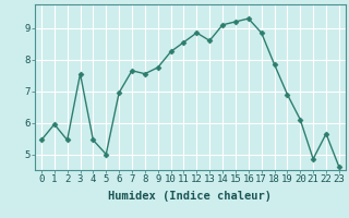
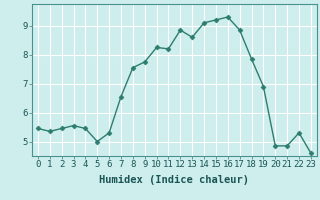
1: 5.95 -> 5.35
3: 7.55 -> 5.55
6: 6.95 -> 5.30
7: 7.65 -> 6.55
11: 8.55 -> 8.20
20: 6.10 -> 4.85
22: 5.65 -> 5.30
